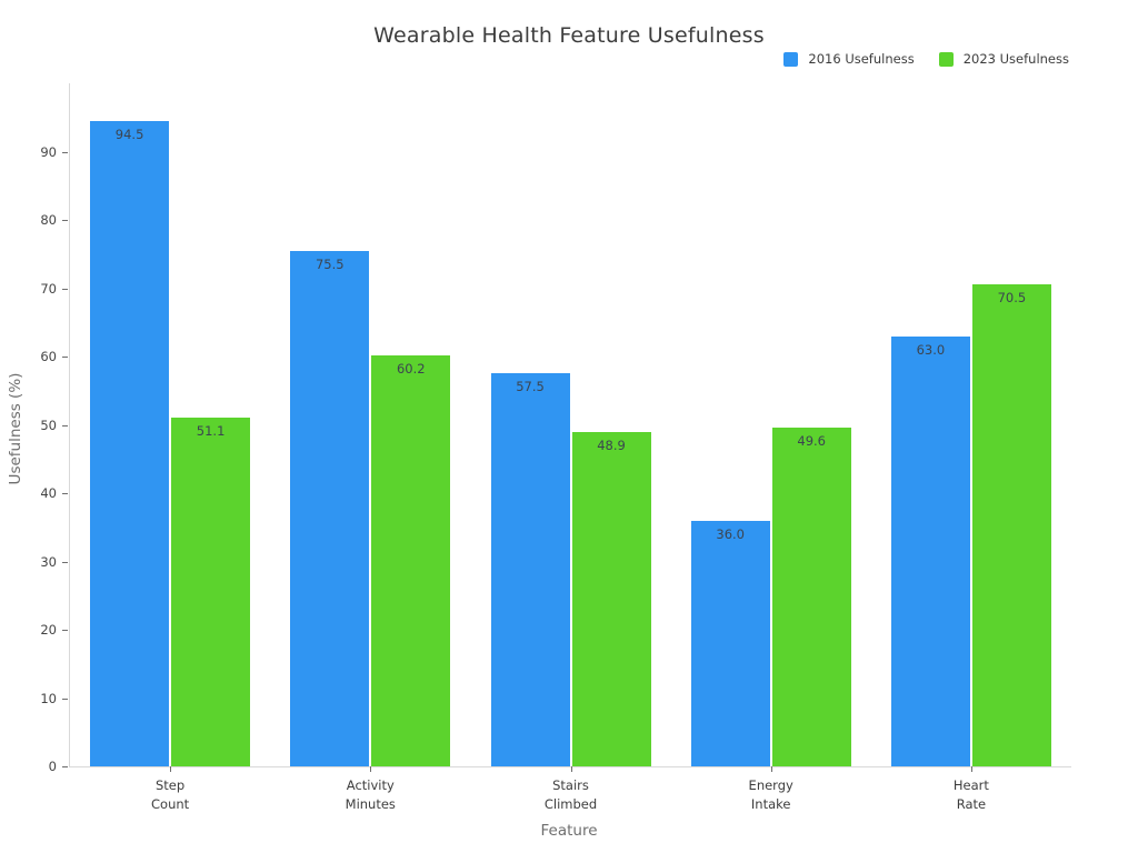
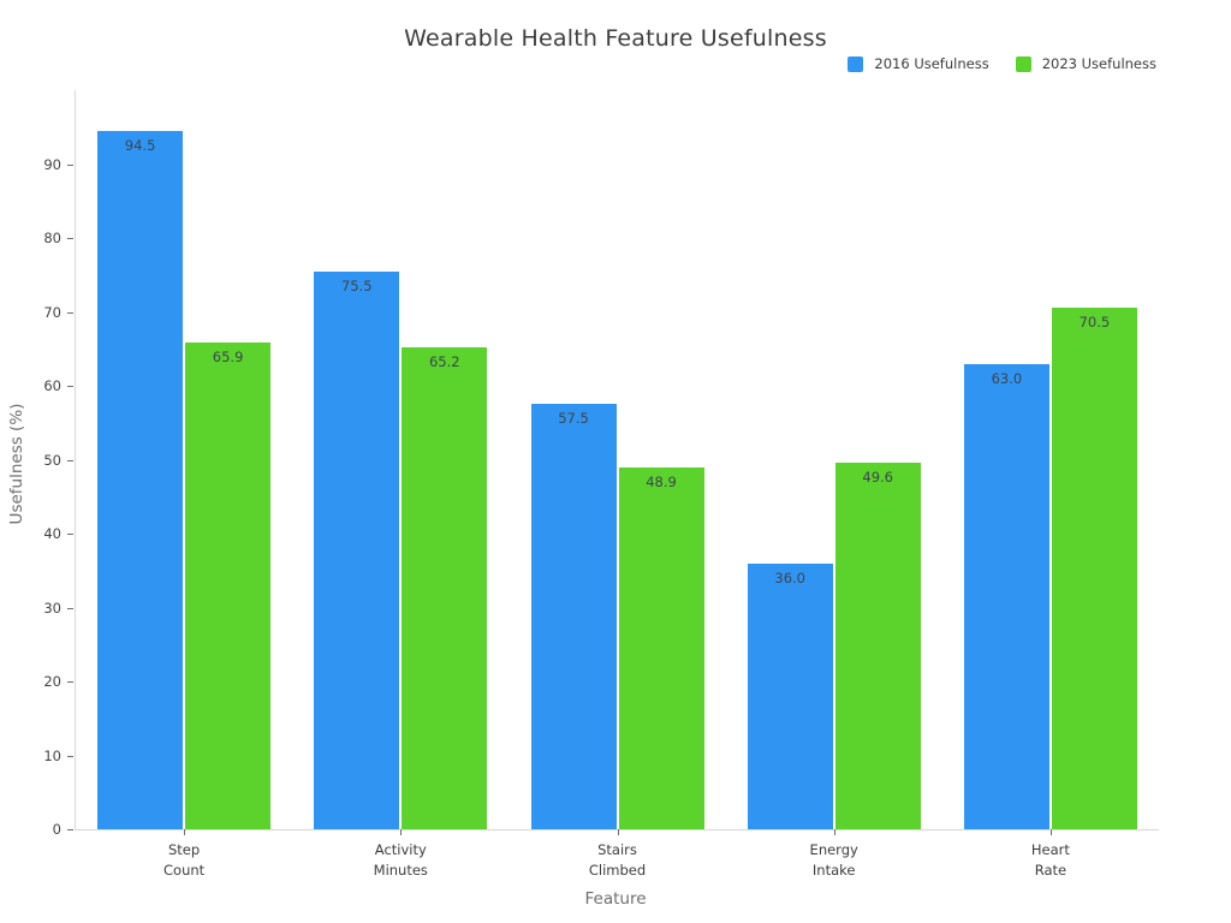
2023 Usefulness/Step Count: 51.1 -> 65.9
2023 Usefulness/Activity Minutes: 60.2 -> 65.2
